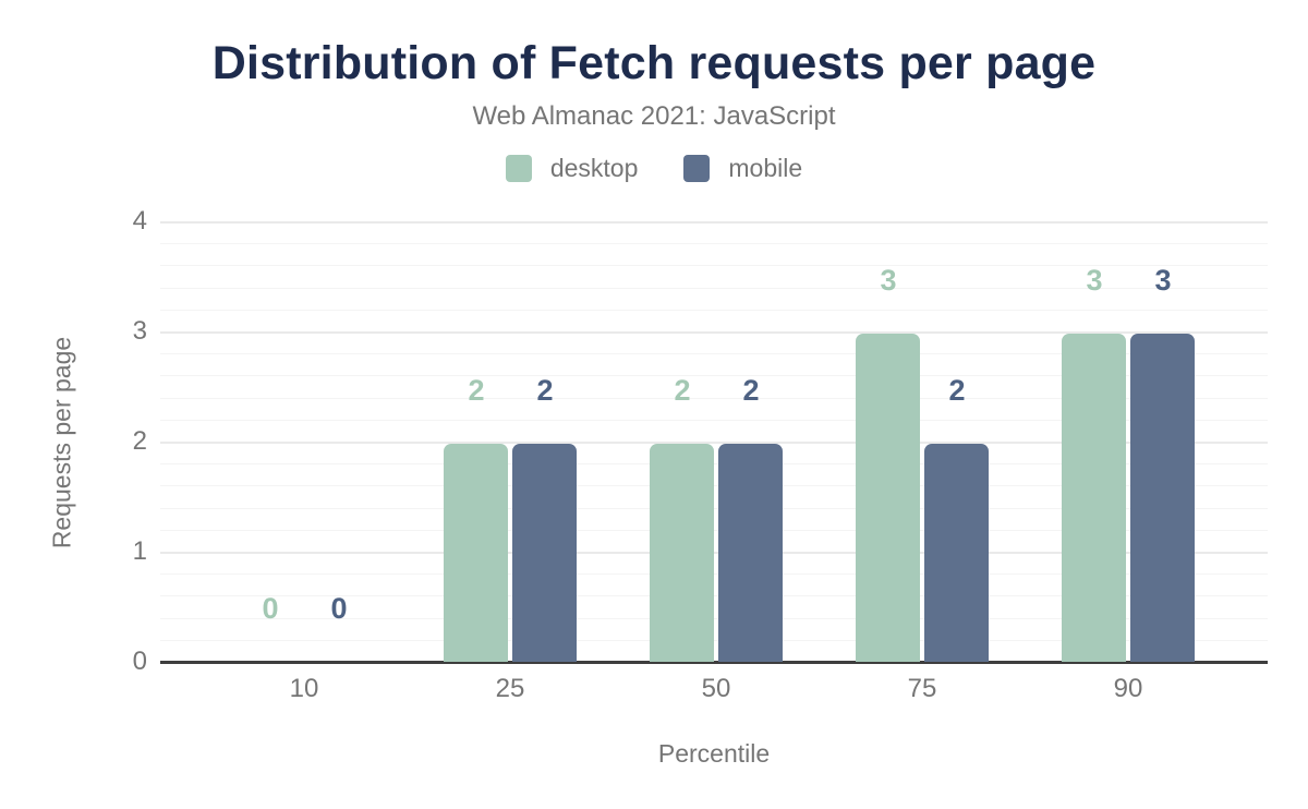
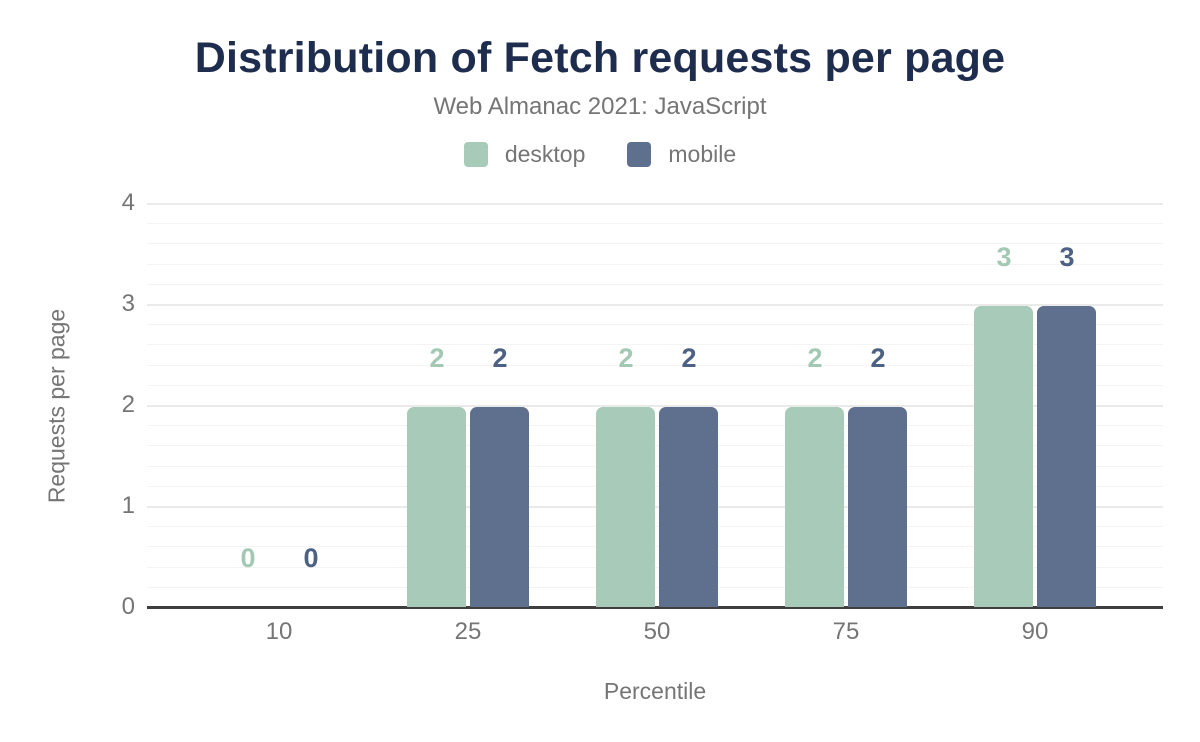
desktop/75: 3 -> 2
